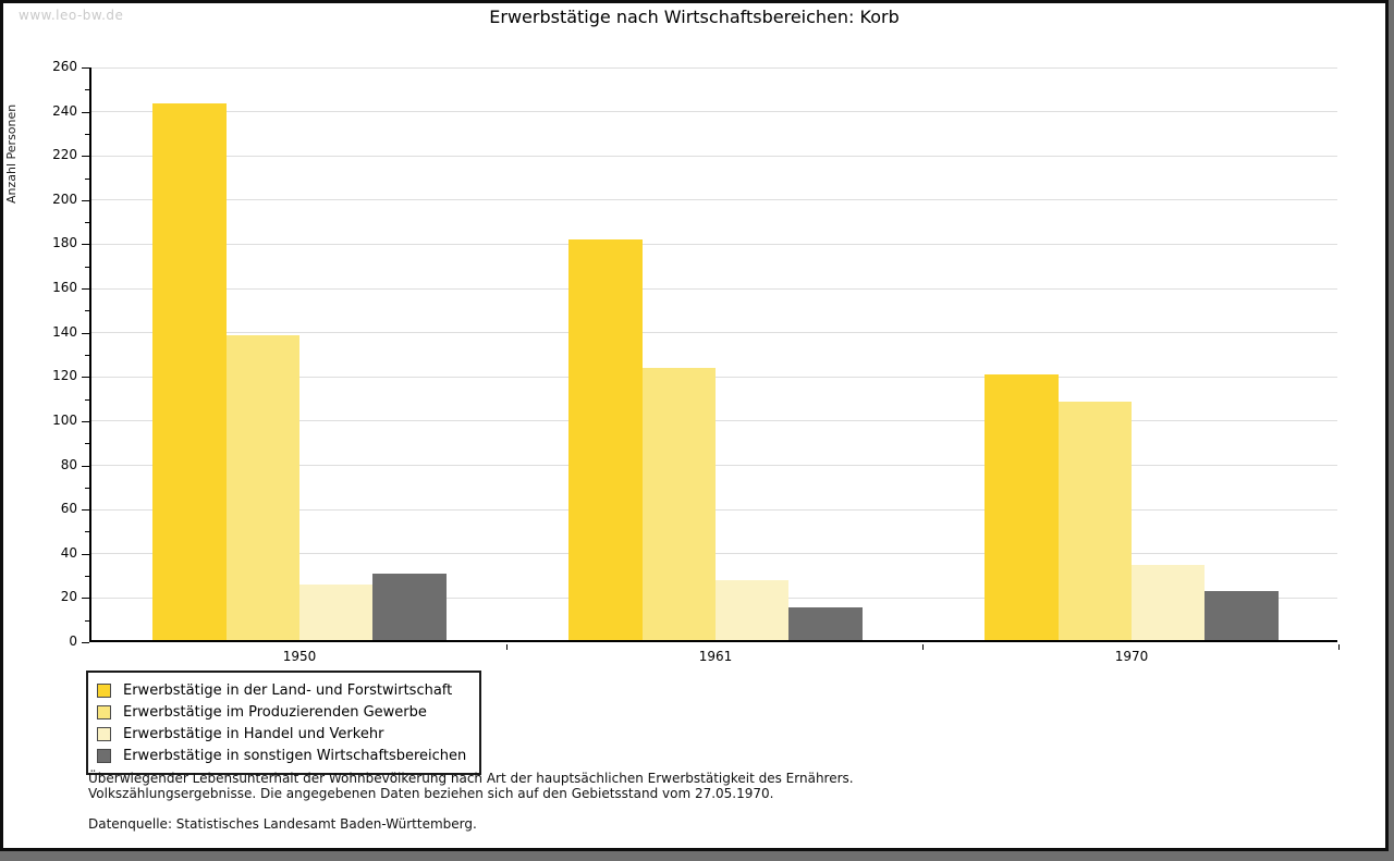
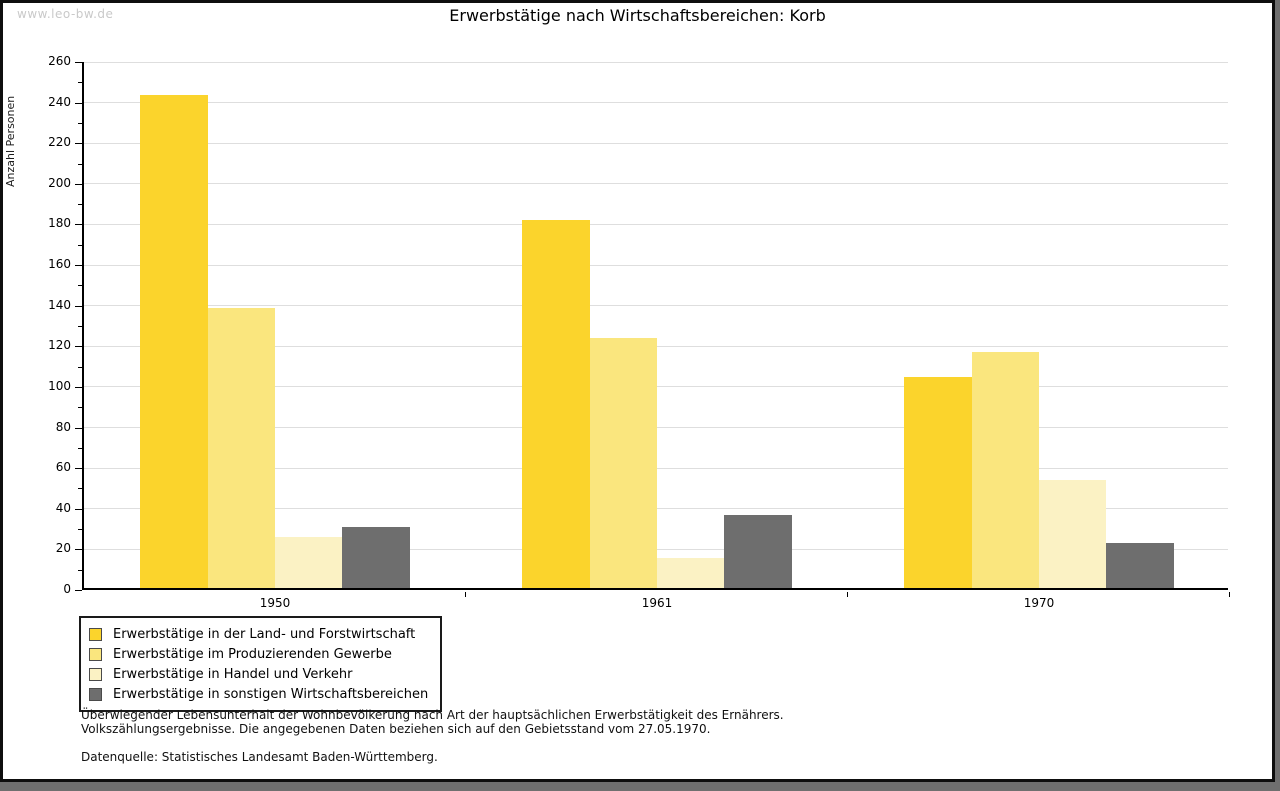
Erwerbstätige in Handel und Verkehr/1961: 27 -> 15
Erwerbstätige in sonstigen Wirtschaftsbereichen/1961: 15 -> 36
Erwerbstätige in der Land- und Forstwirtschaft/1970: 120 -> 104
Erwerbstätige im Produzierenden Gewerbe/1970: 108 -> 116
Erwerbstätige in Handel und Verkehr/1970: 34 -> 53
